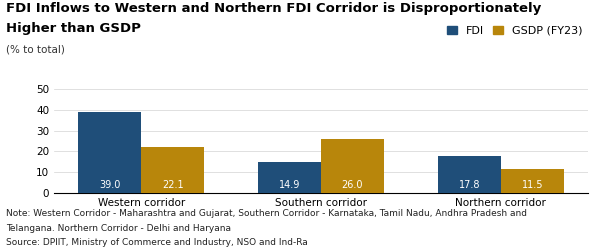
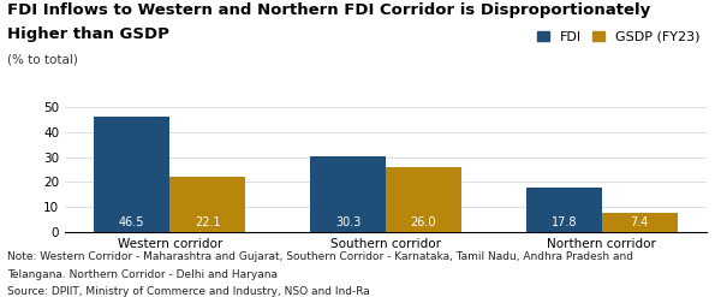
FDI/Western corridor: 39.0 -> 46.5
FDI/Southern corridor: 14.9 -> 30.3
GSDP (FY23)/Northern corridor: 11.5 -> 7.4
